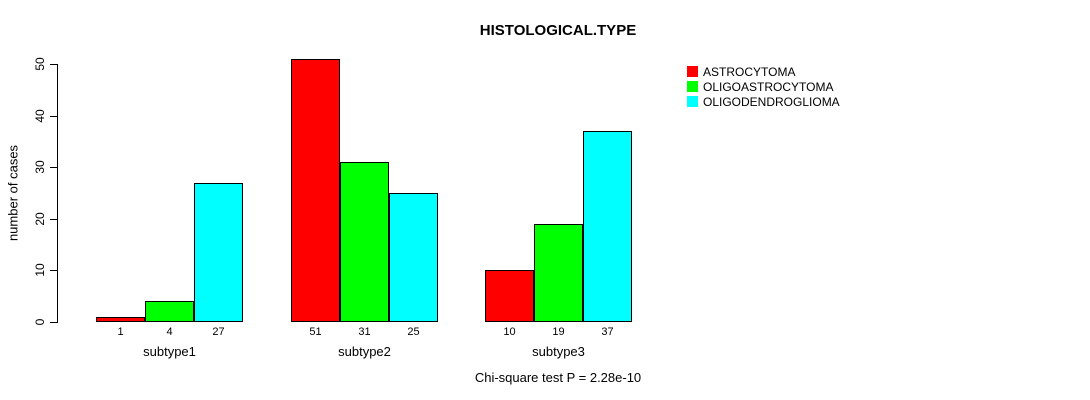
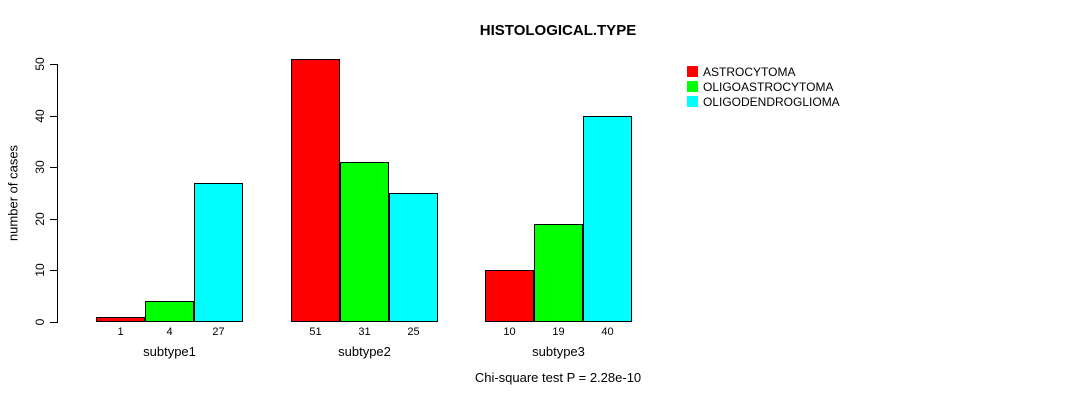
OLIGODENDROGLIOMA/subtype3: 37 -> 40
